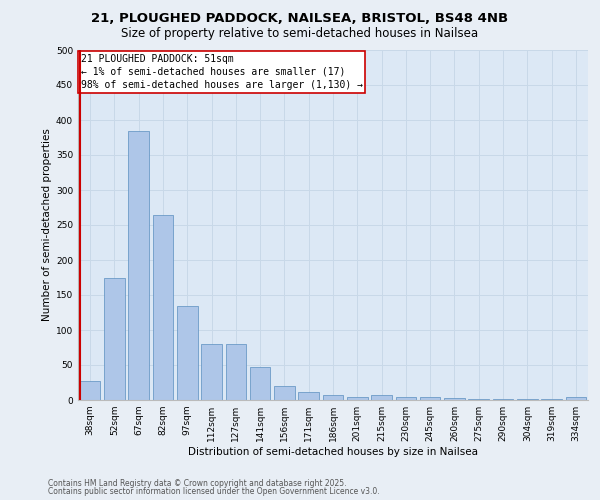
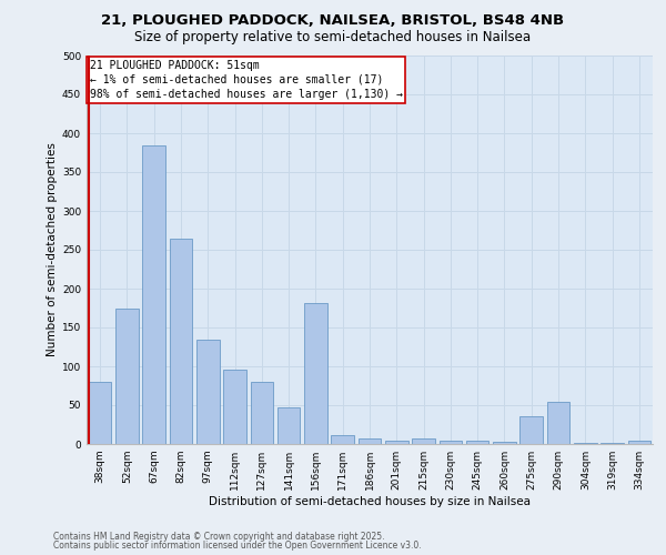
38sqm: 27 -> 80
112sqm: 80 -> 96
156sqm: 20 -> 182
275sqm: 2 -> 36
290sqm: 2 -> 54
